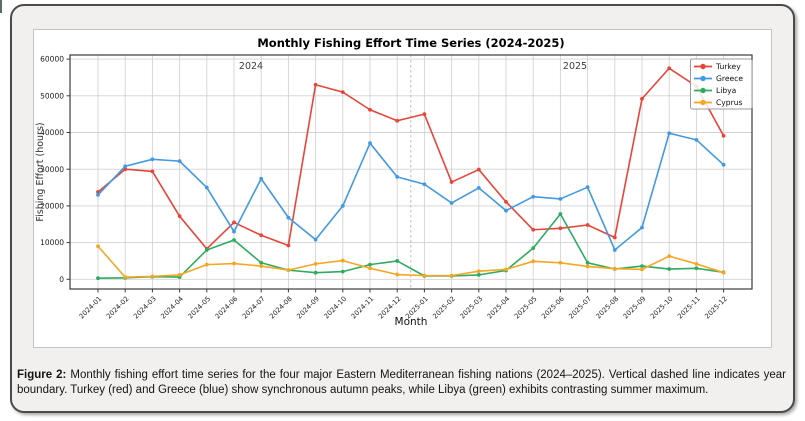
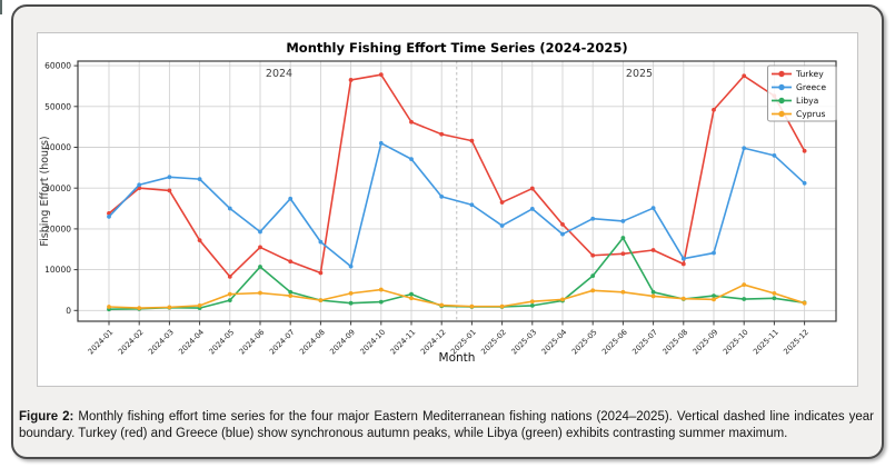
Cyprus/2024-01: 9000 -> 1000
Libya/2024-05: 8000 -> 2000
Greece/2024-06: 13000 -> 19000
Turkey/2024-09: 53000 -> 56000
Turkey/2024-10: 51000 -> 58000
Greece/2024-10: 20000 -> 41000
Libya/2024-12: 5000 -> 1000
Turkey/2025-01: 45000 -> 42000
Greece/2025-08: 8000 -> 13000
